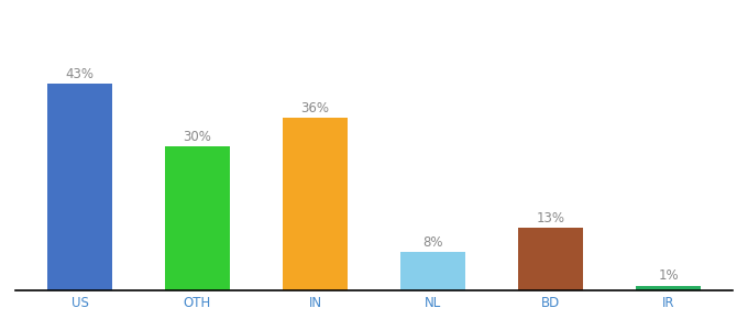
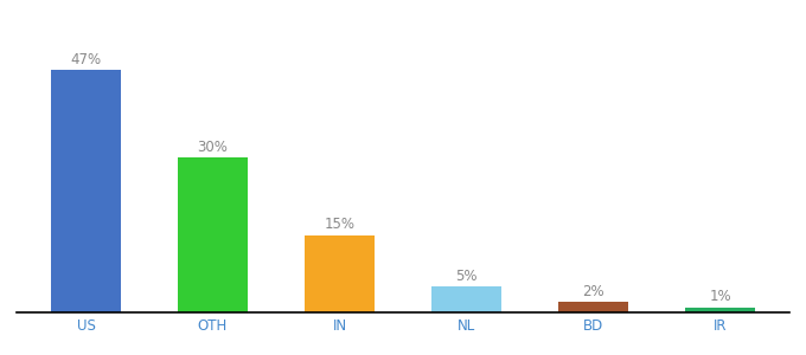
US: 43% -> 47%
IN: 36% -> 15%
NL: 8% -> 5%
BD: 13% -> 2%
